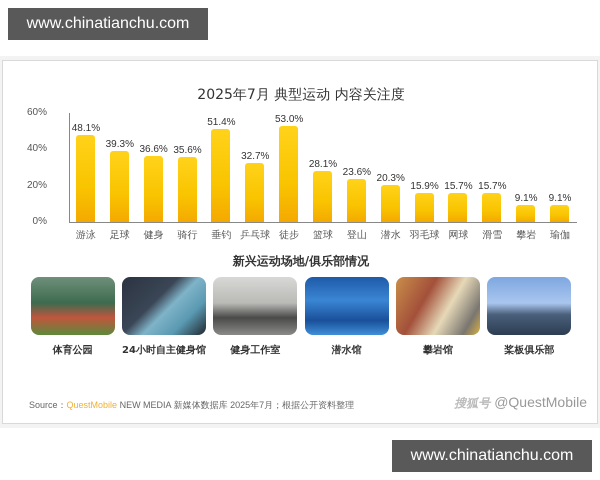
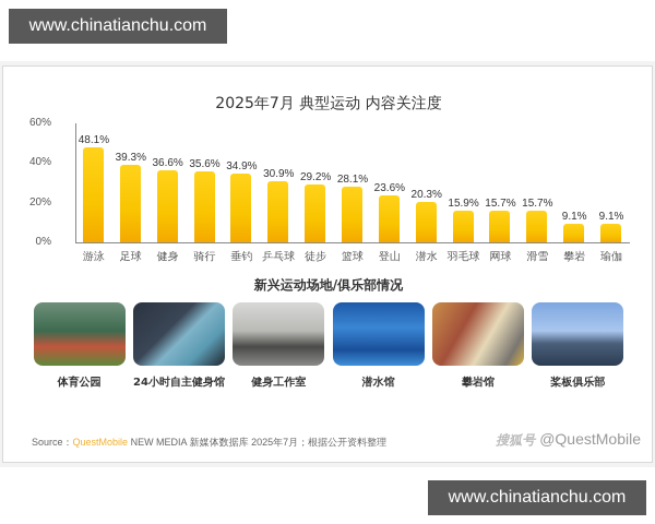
垂钓: 51.4% -> 34.9%
乒乓球: 32.7% -> 30.9%
徒步: 53.0% -> 29.2%
